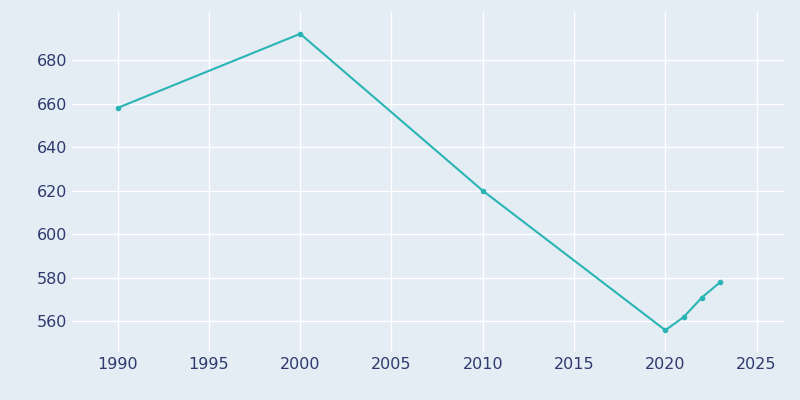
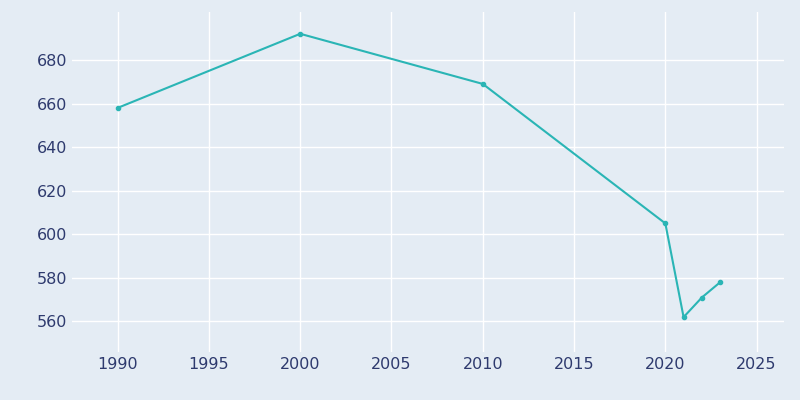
2010: 620 -> 669
2020: 556 -> 605
